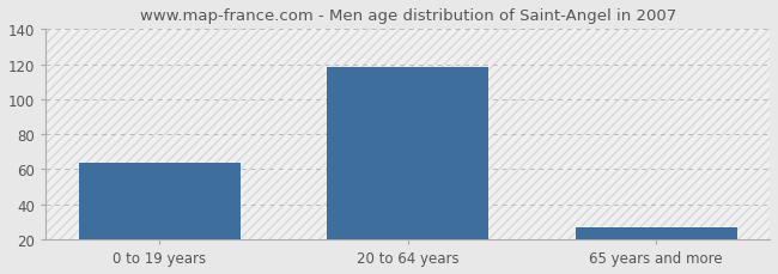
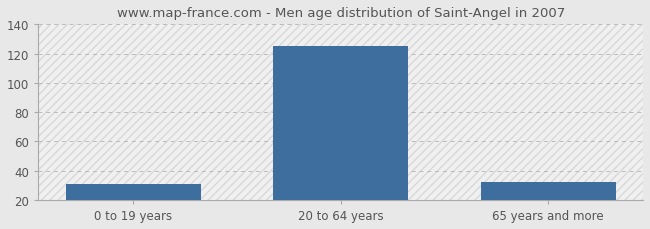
0 to 19 years: 64 -> 31
20 to 64 years: 118 -> 125
65 years and more: 27 -> 32
